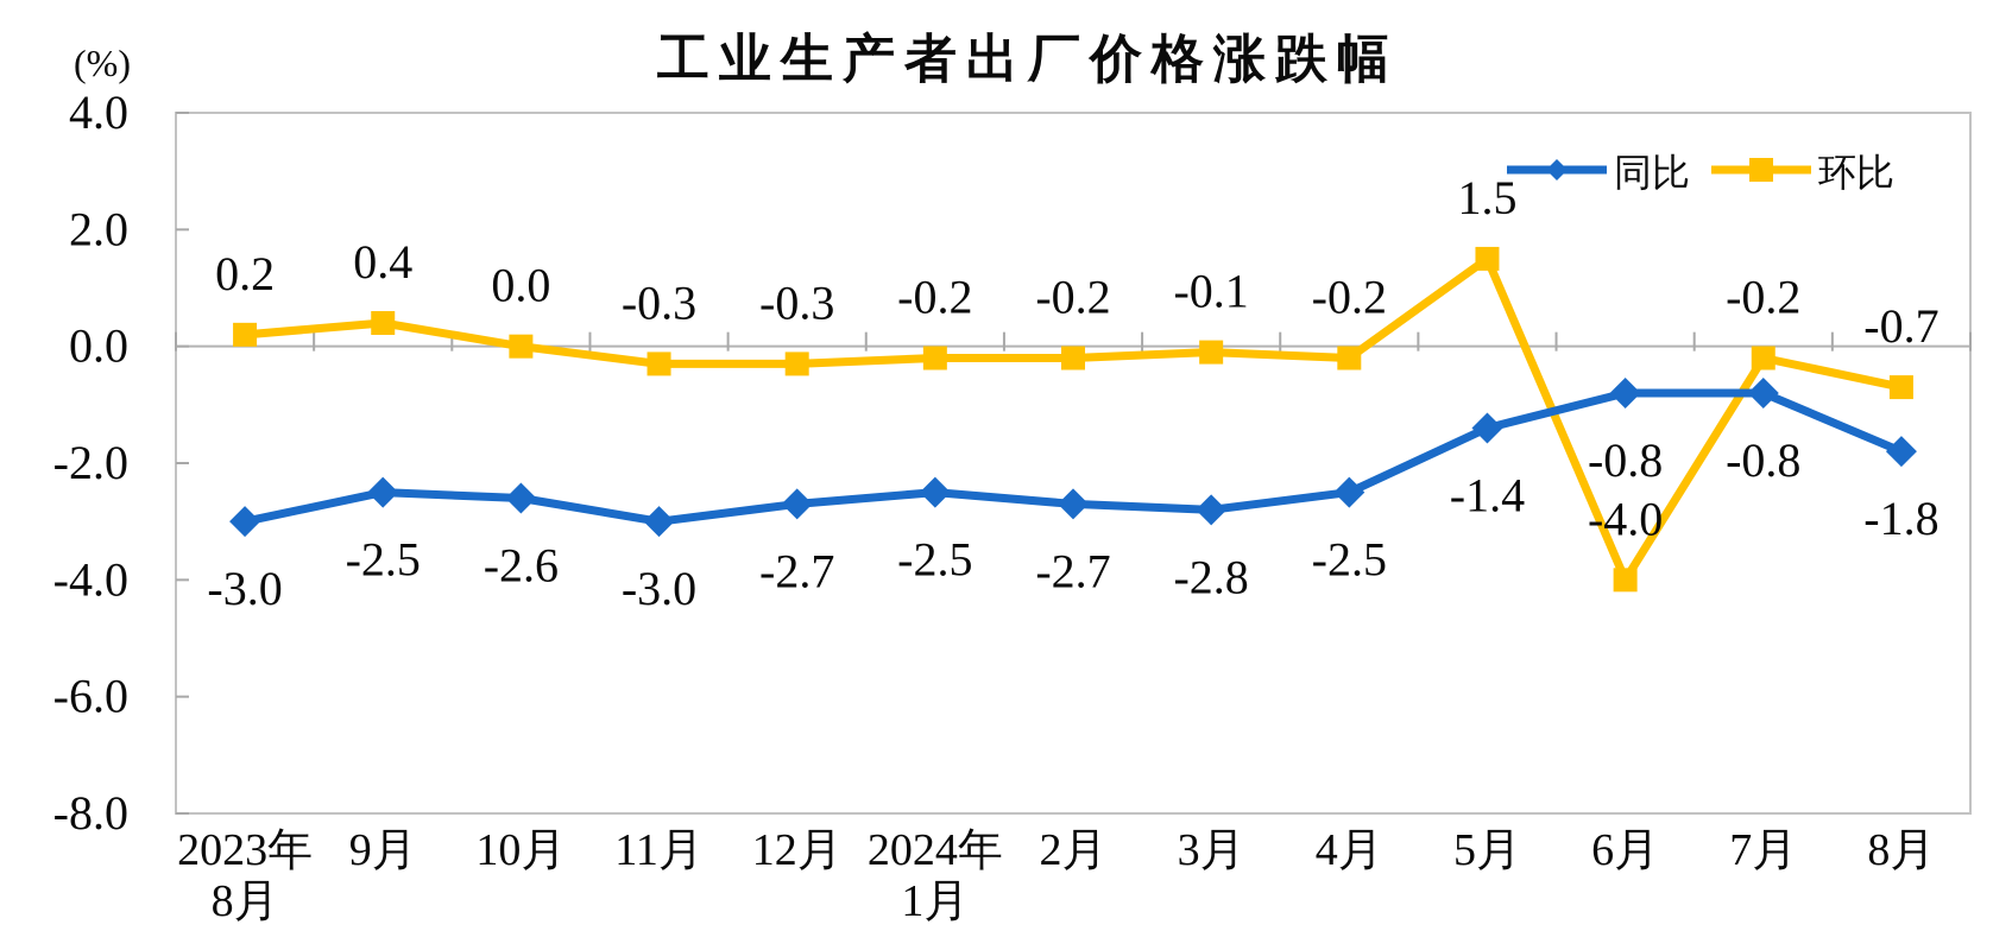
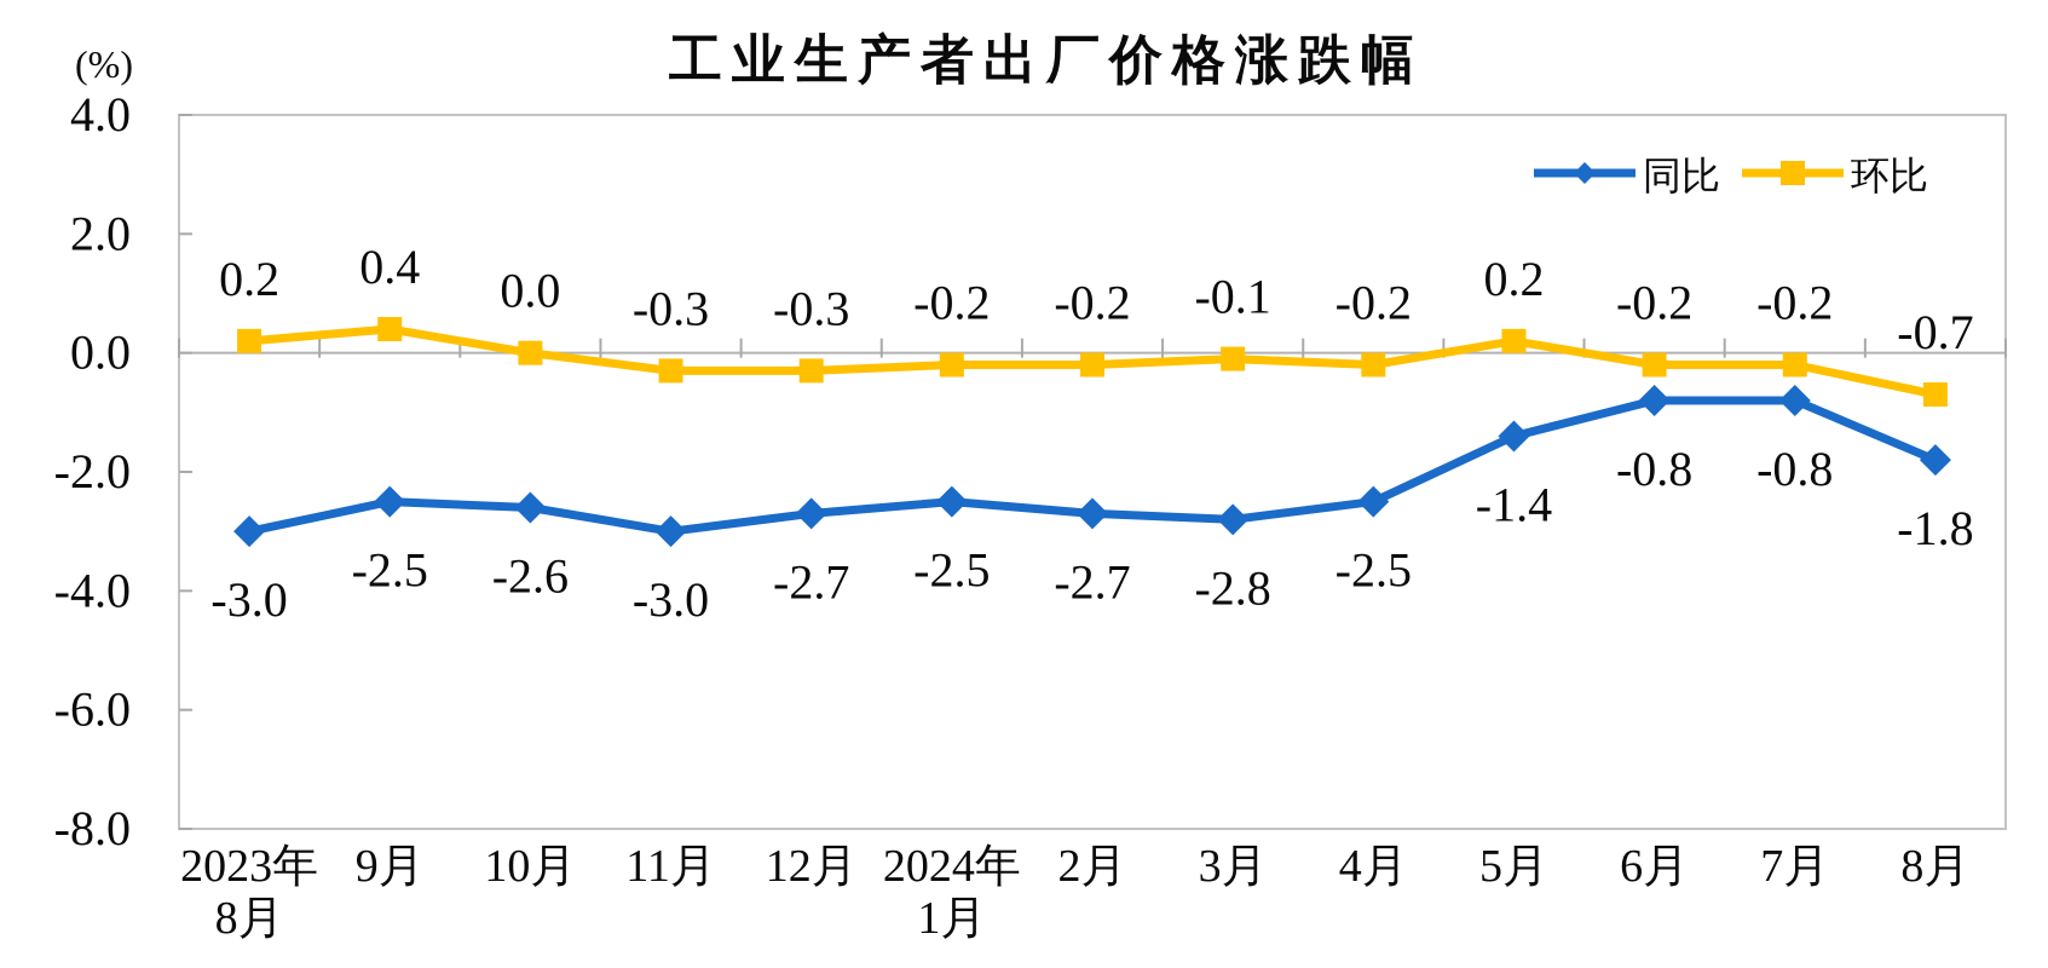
环比/5月: 1.5 -> 0.2
环比/6月: -4.0 -> -0.2
